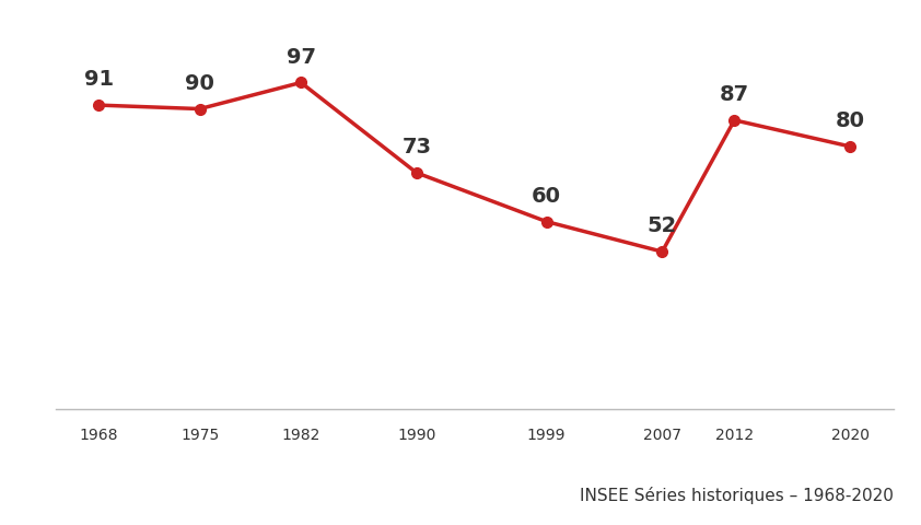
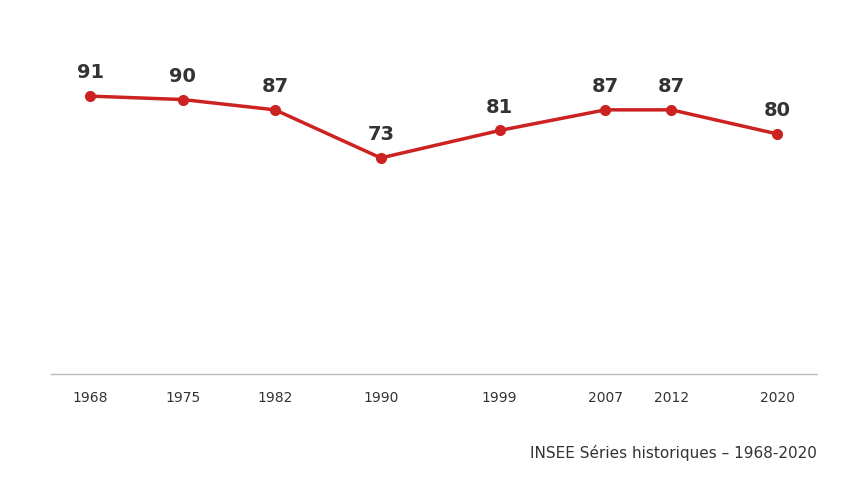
1982: 97 -> 87
1999: 60 -> 81
2007: 52 -> 87
